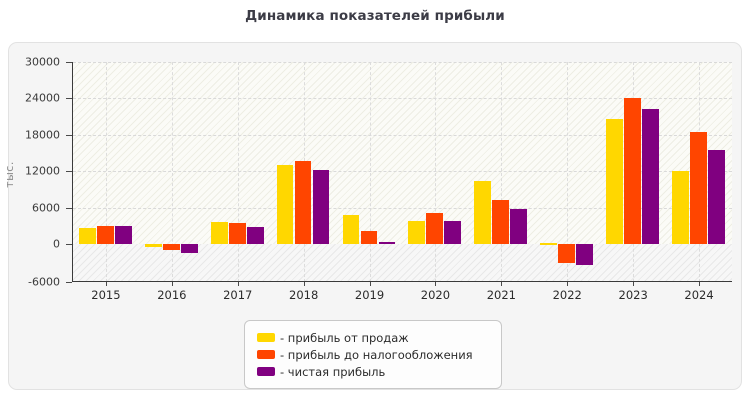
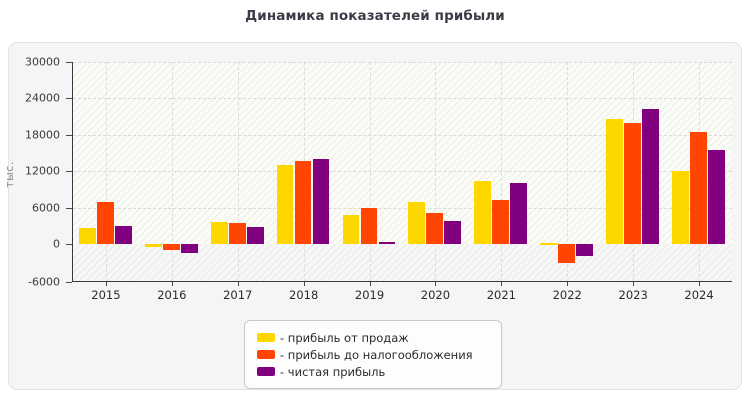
- прибыль до налогообложения/2015: 3000 -> 7000
- чистая прибыль/2018: 12000 -> 14000
- прибыль до налогообложения/2019: 2000 -> 6000
- прибыль от продаж/2020: 4000 -> 7000
- чистая прибыль/2021: 6000 -> 10000
- чистая прибыль/2022: -4000 -> -2000
- прибыль до налогообложения/2023: 24000 -> 20000
